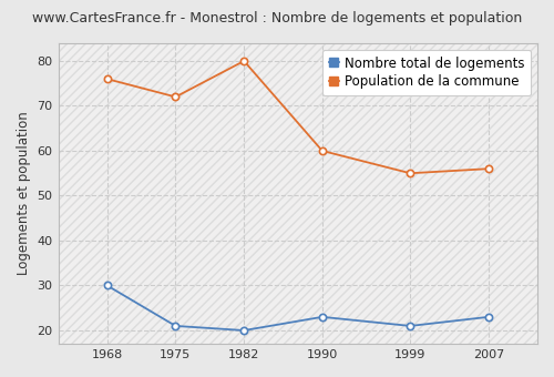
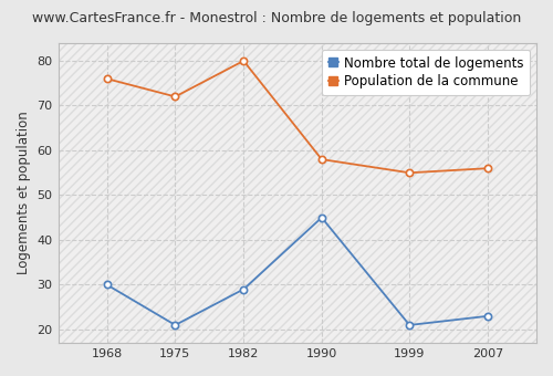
Nombre total de logements/1982: 20 -> 29
Nombre total de logements/1990: 23 -> 45
Population de la commune/1990: 60 -> 58
